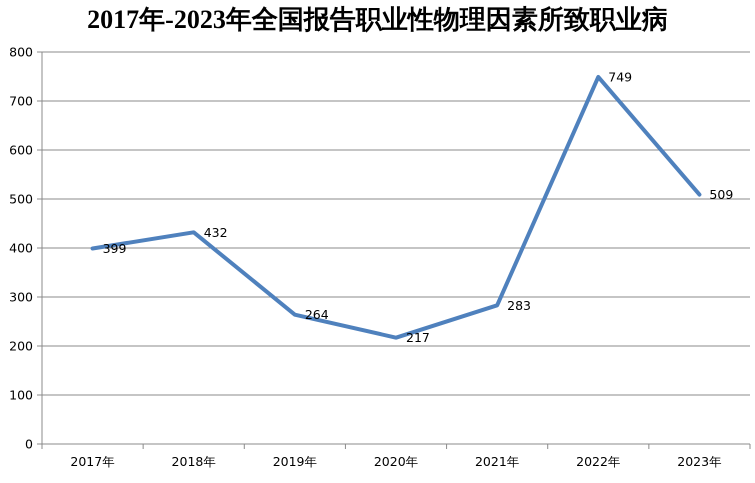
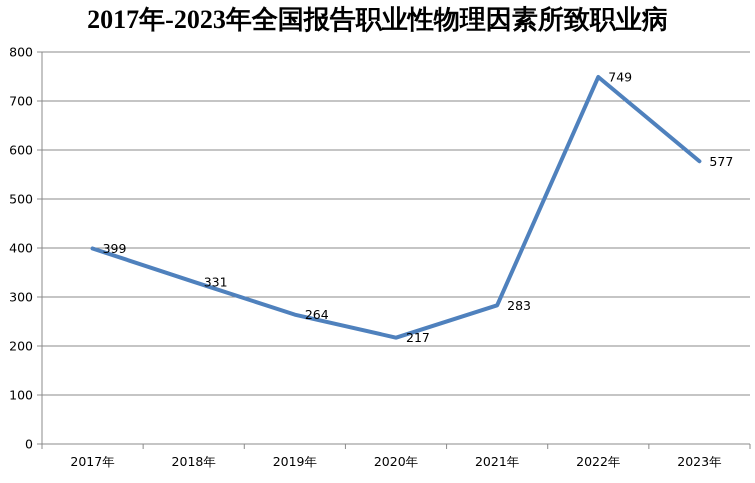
2018年: 432 -> 331
2023年: 509 -> 577
